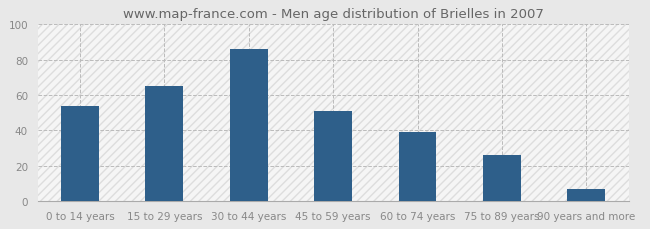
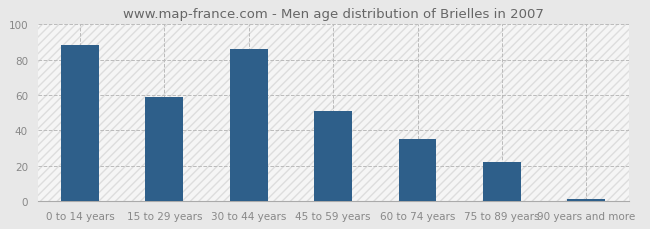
0 to 14 years: 54 -> 88
15 to 29 years: 65 -> 59
60 to 74 years: 39 -> 35
75 to 89 years: 26 -> 22
90 years and more: 7 -> 1
